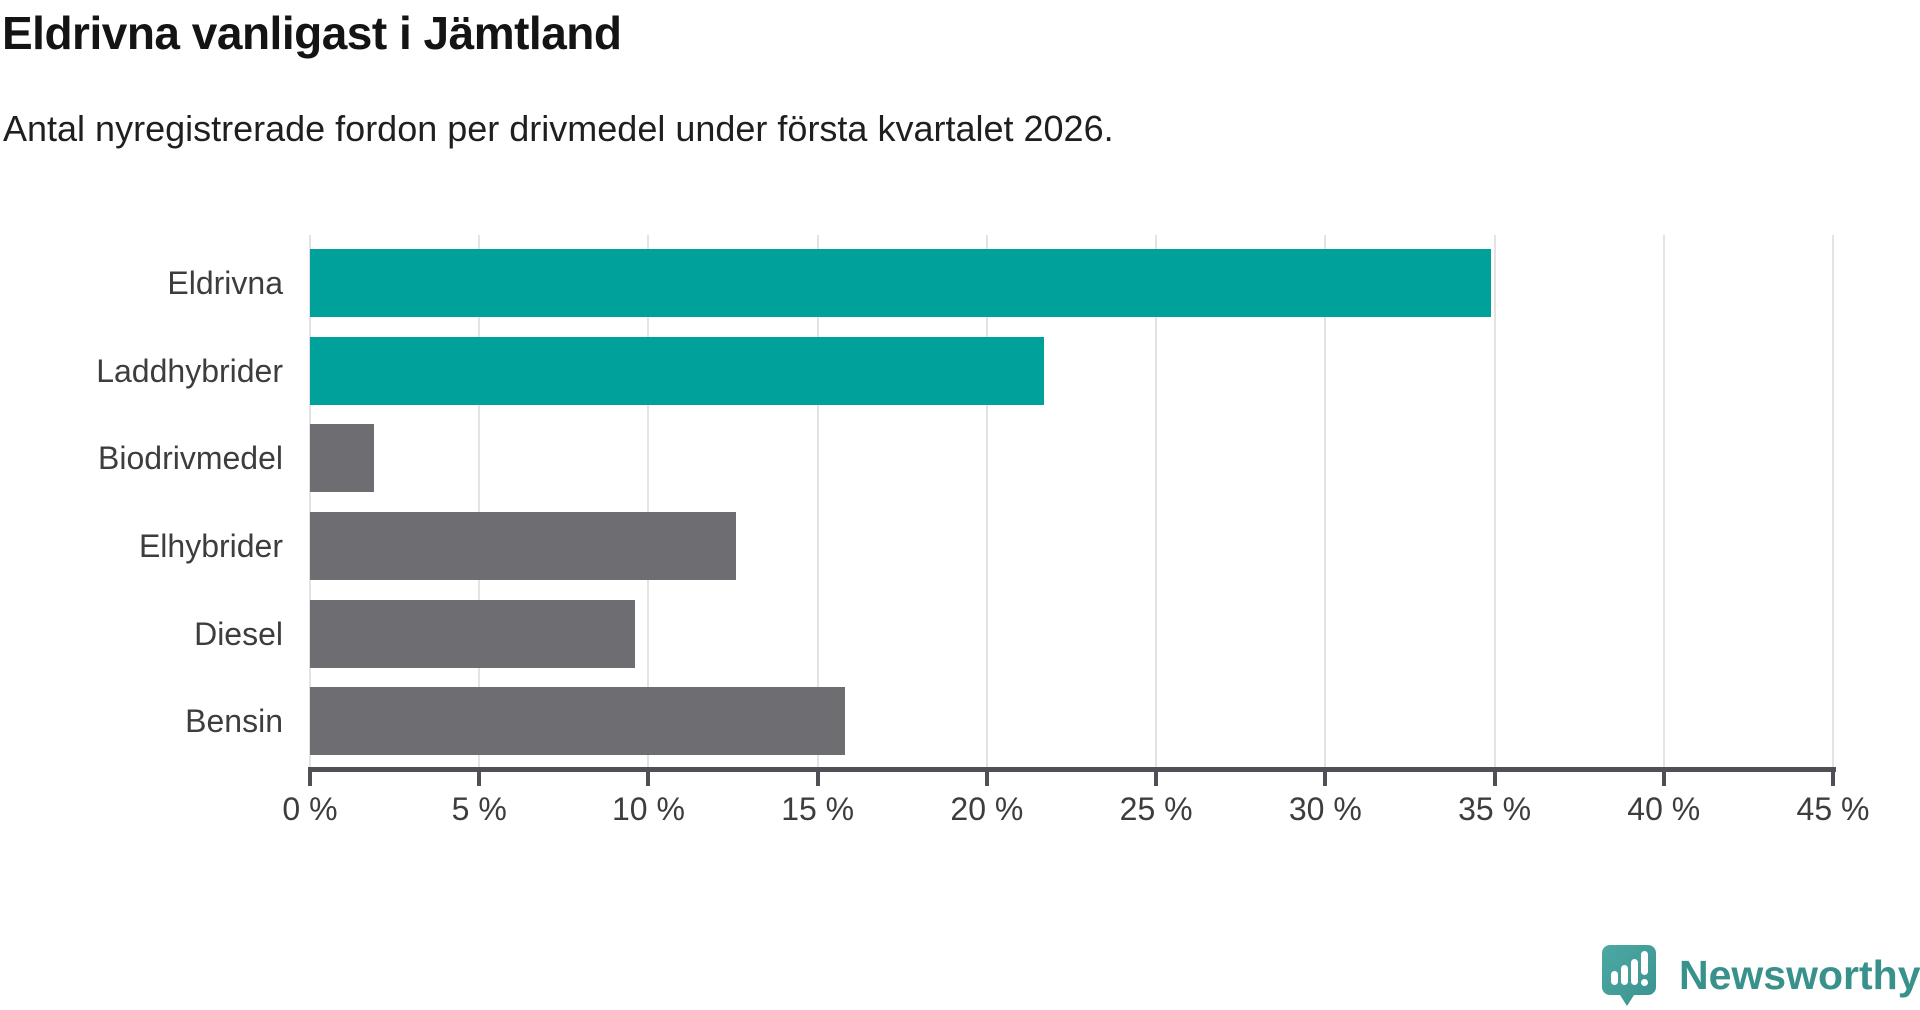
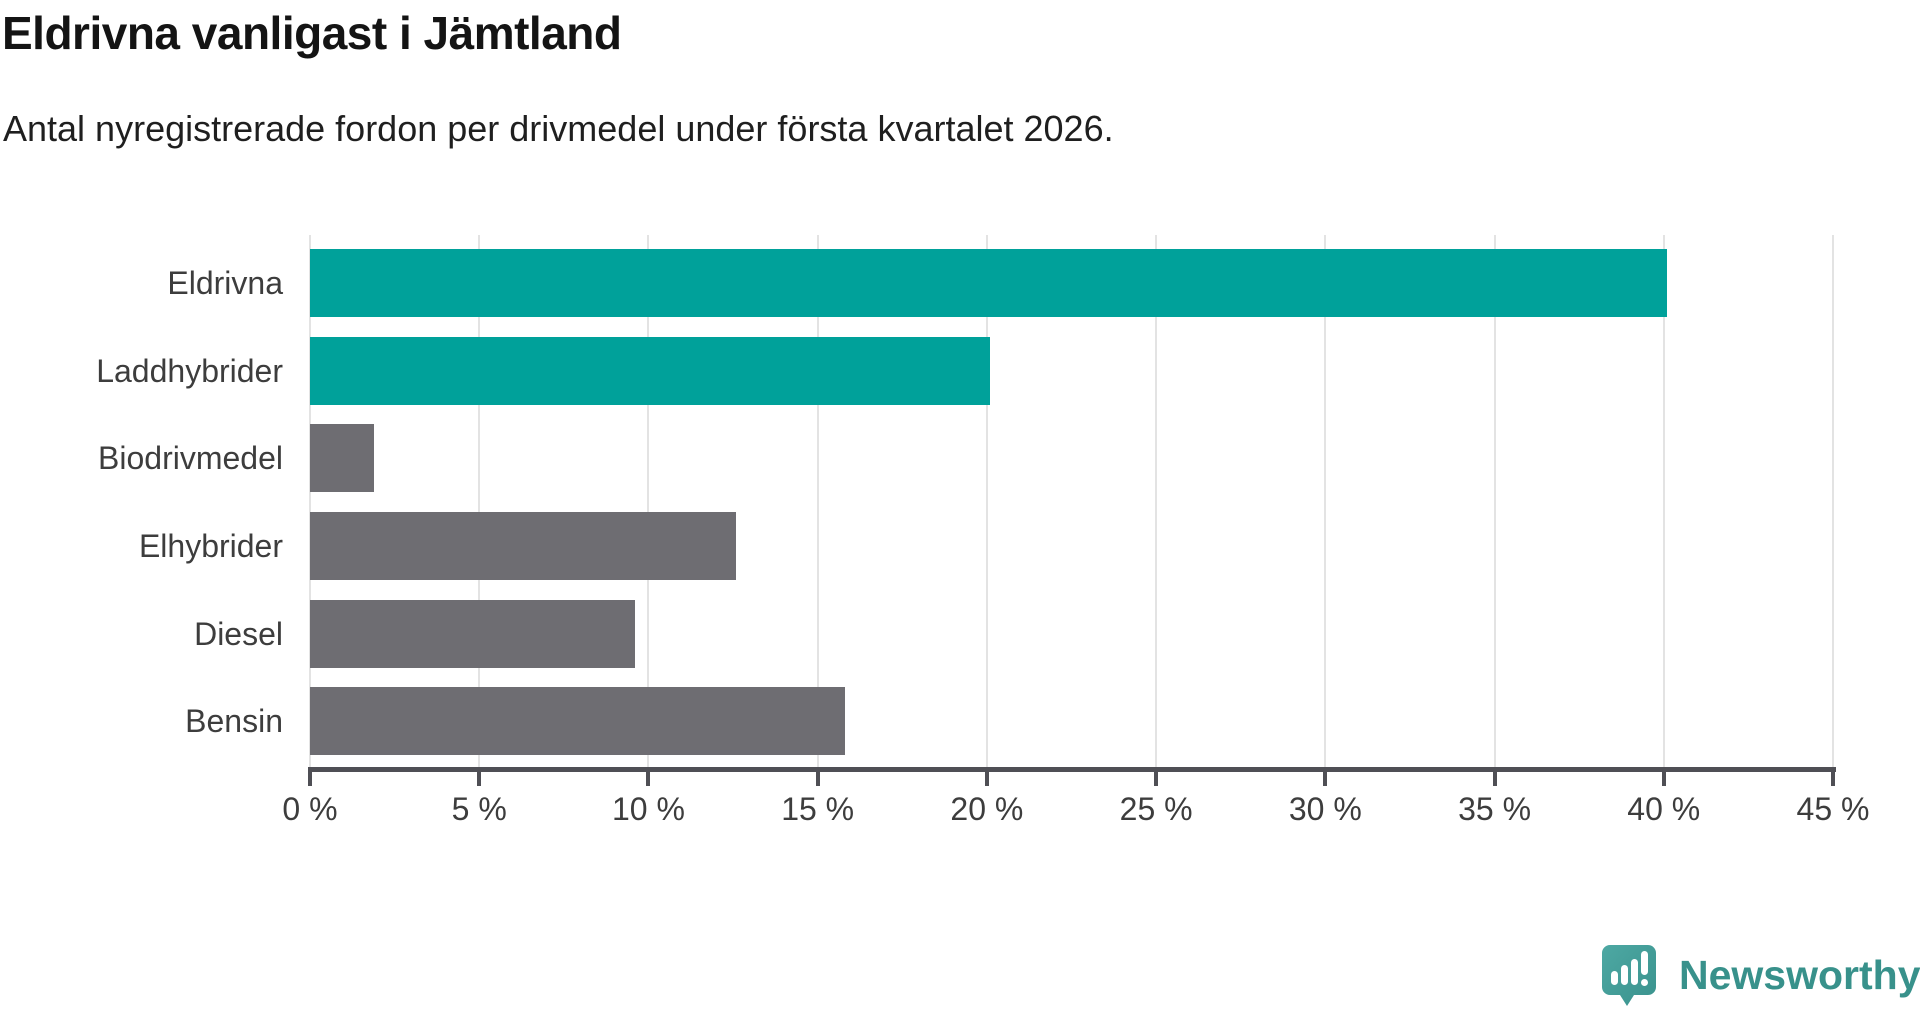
Eldrivna: 34.9% -> 40.1%
Laddhybrider: 21.7% -> 20.1%
